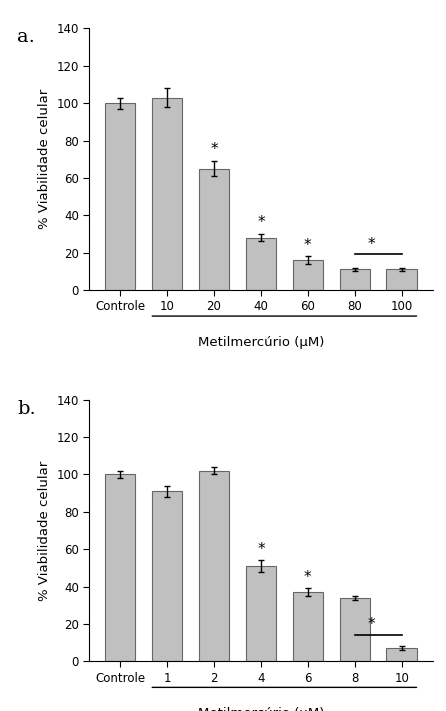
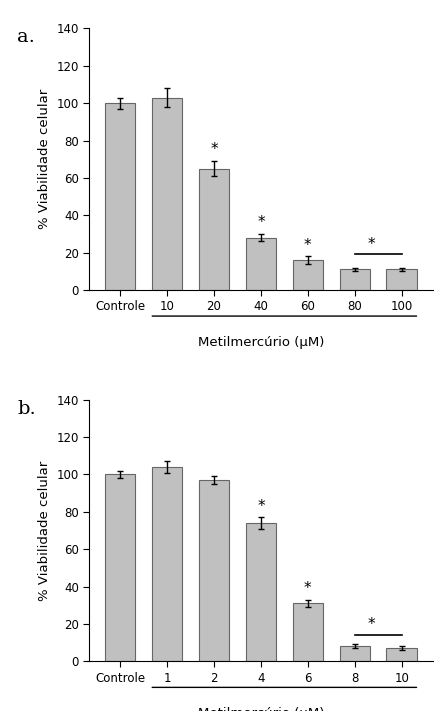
1: 91 -> 104
2: 102 -> 97
4: 51 -> 74
6: 37 -> 31
8: 34 -> 8
